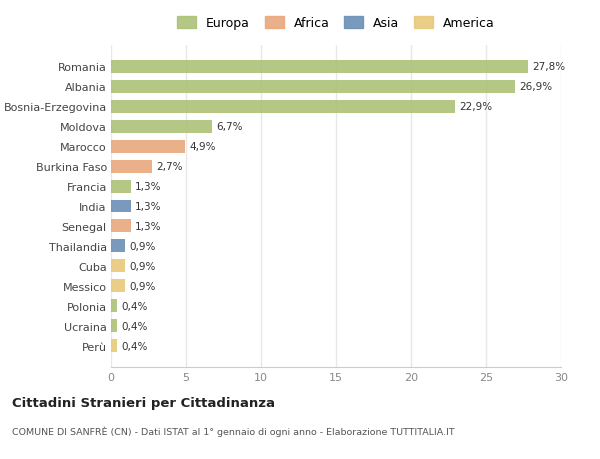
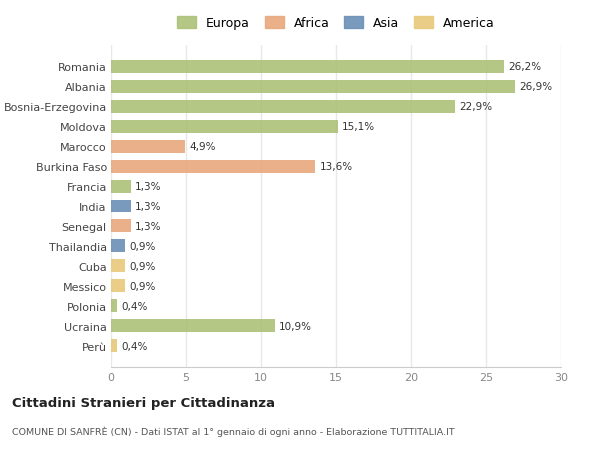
Romania: 27,8% -> 26,2%
Moldova: 6,7% -> 15,1%
Burkina Faso: 2,7% -> 13,6%
Ucraina: 0,4% -> 10,9%
